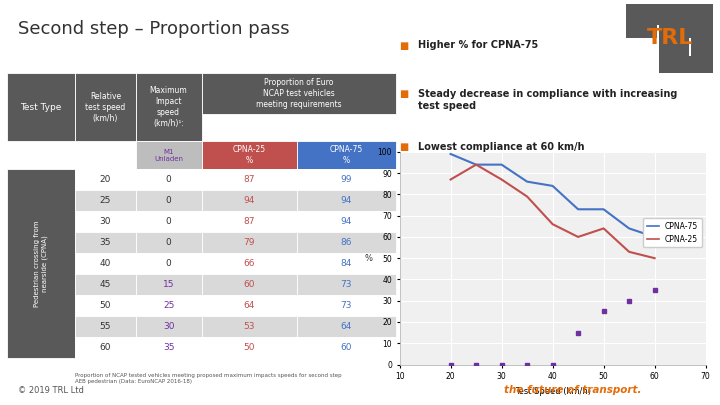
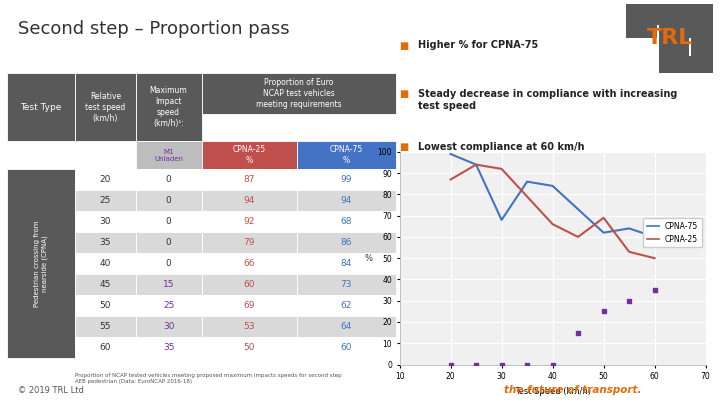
CPNA-25/30: 87 -> 92
CPNA-75/30: 94 -> 68
CPNA-25/50: 64 -> 69
CPNA-75/50: 73 -> 62
